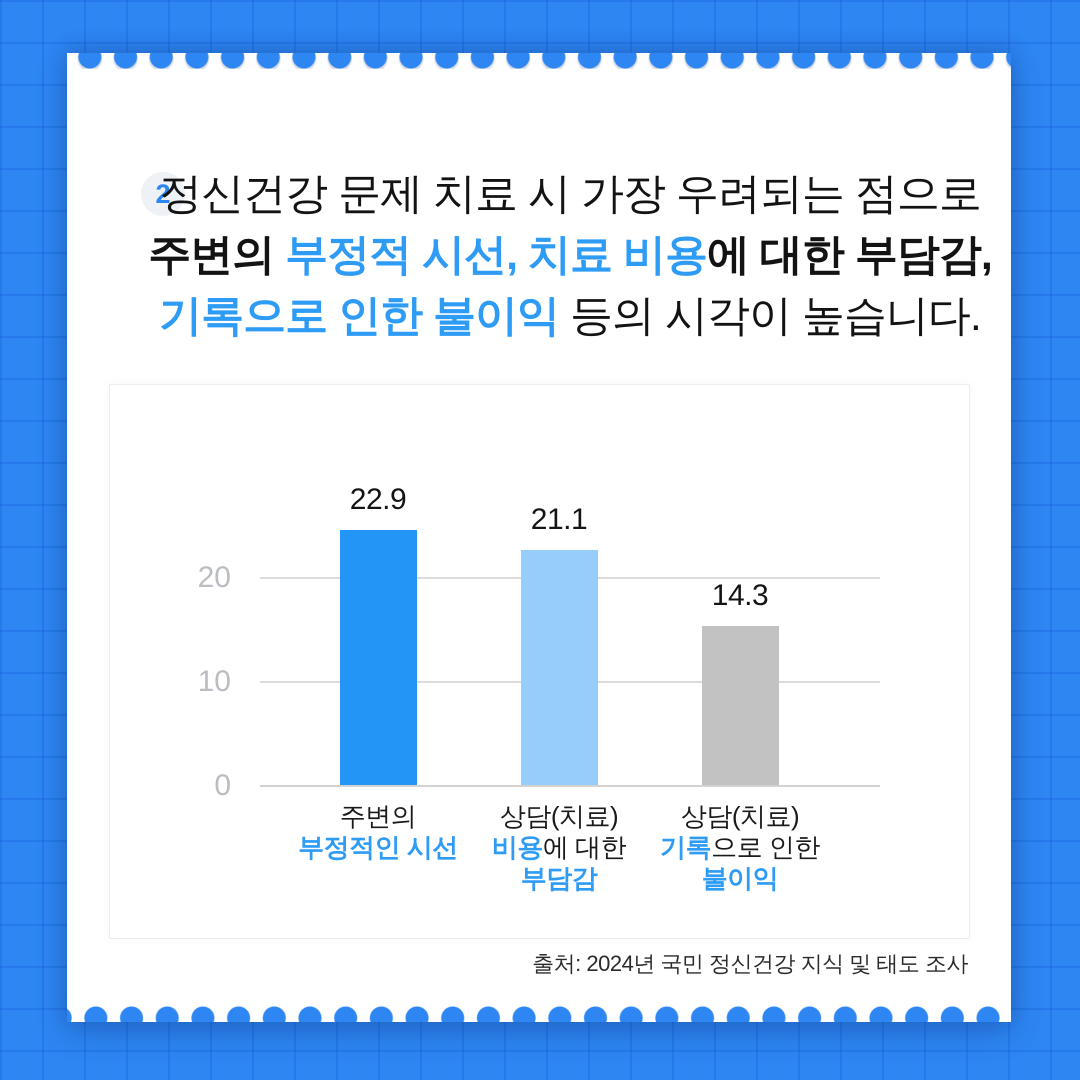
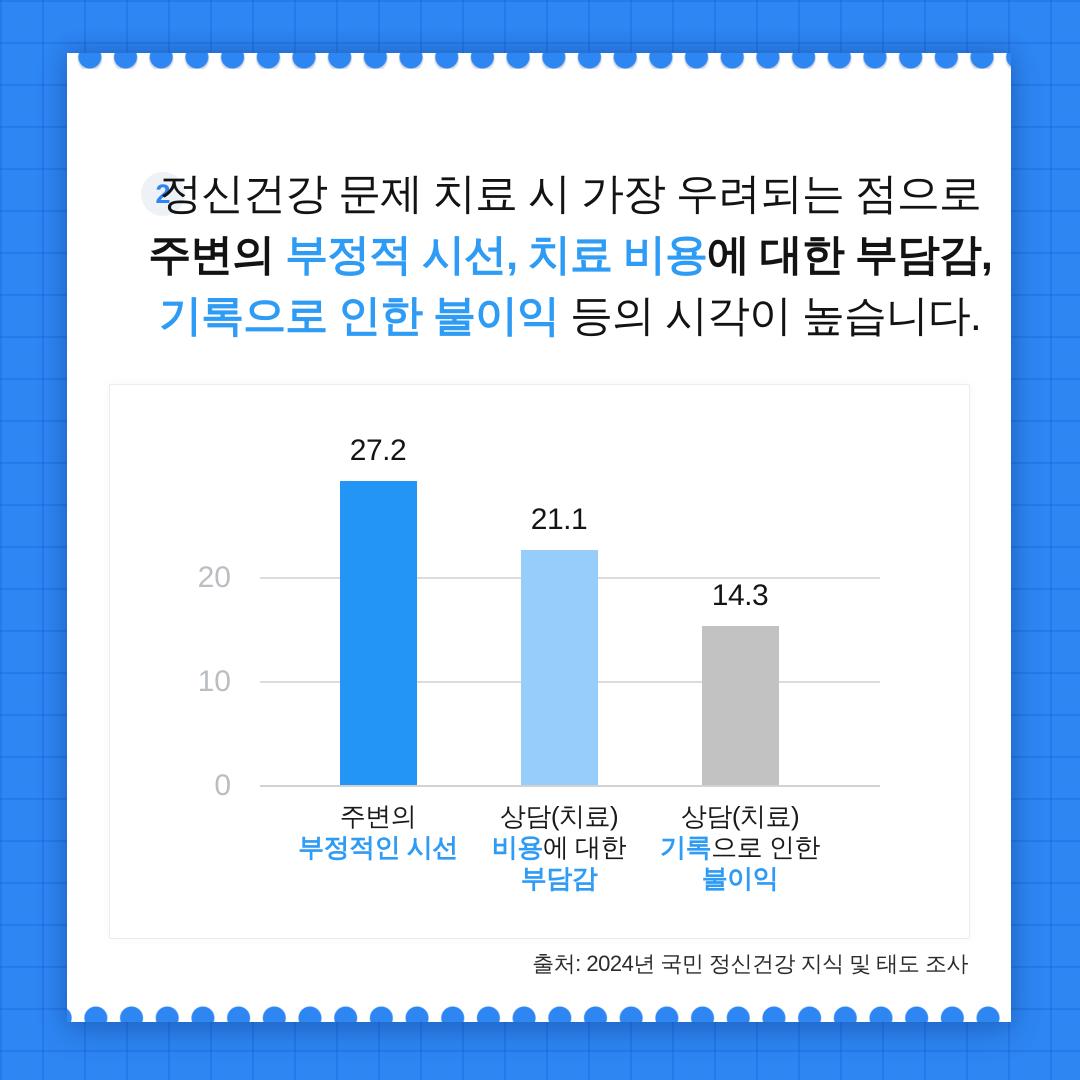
주변의 부정적인 시선: 22.9 -> 27.2
